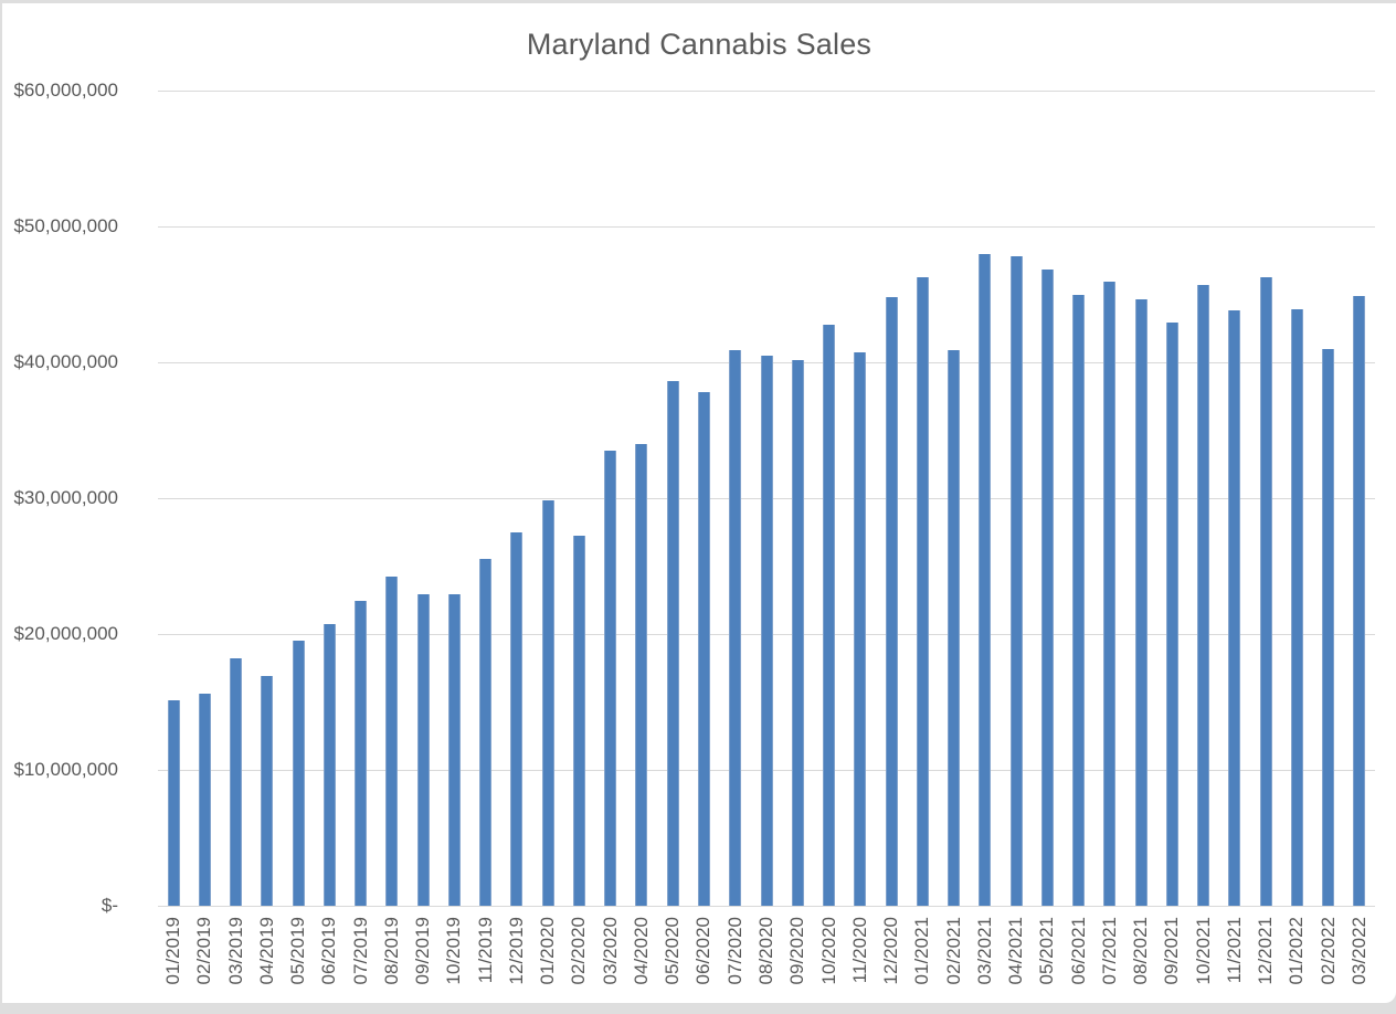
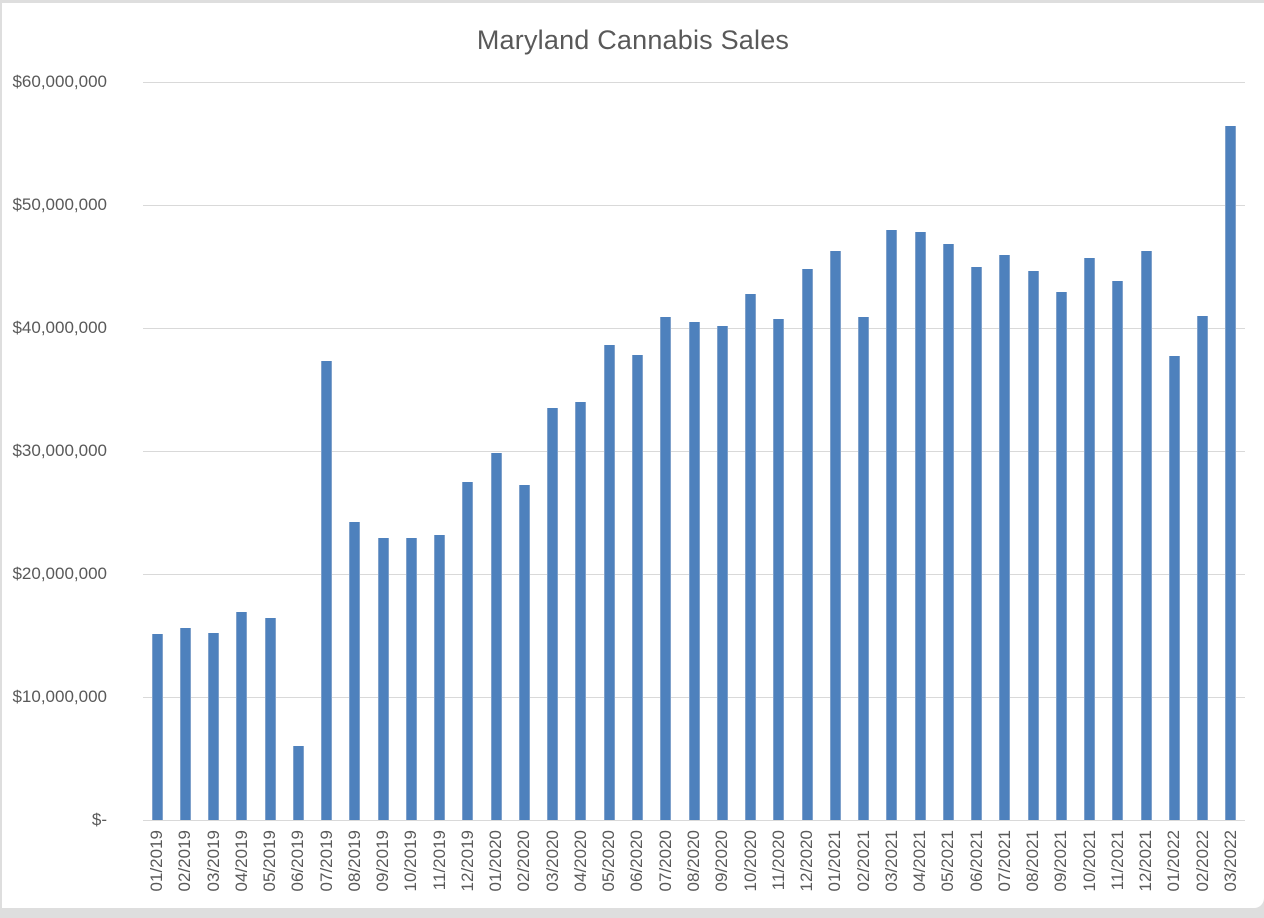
03/2019: $18200000 -> $15200000
05/2019: $19500000 -> $16400000
06/2019: $20700000 -> $6000000
07/2019: $22400000 -> $37300000
11/2019: $25500000 -> $23200000
01/2022: $43900000 -> $37700000
03/2022: $44900000 -> $56400000
